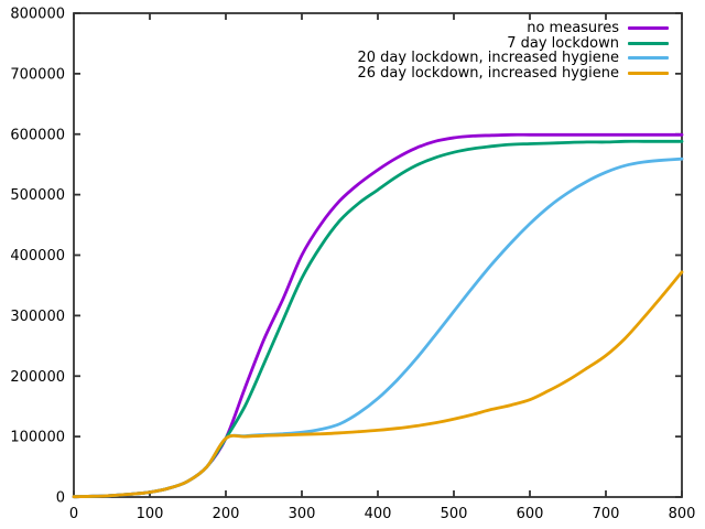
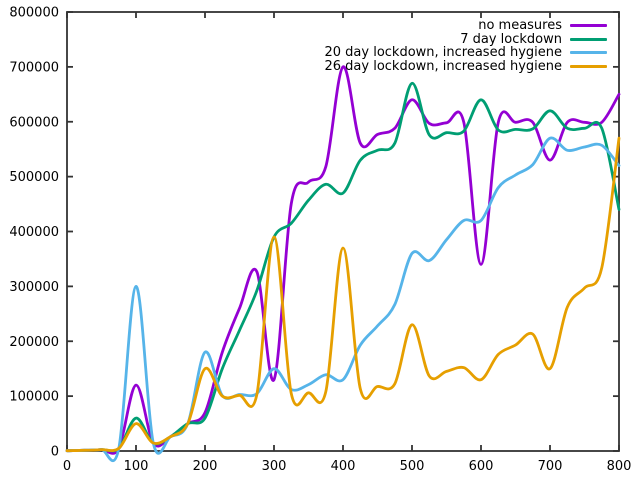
no measures/100: 10000 -> 120000
7 day lockdown/100: 10000 -> 60000
20 day lockdown, increased hygiene/100: 10000 -> 300000
26 day lockdown, increased hygiene/100: 10000 -> 50000
no measures/200: 100000 -> 70000
7 day lockdown/200: 100000 -> 60000
20 day lockdown, increased hygiene/200: 100000 -> 180000
26 day lockdown, increased hygiene/200: 100000 -> 150000
no measures/300: 400000 -> 130000
7 day lockdown/300: 360000 -> 390000
20 day lockdown, increased hygiene/300: 110000 -> 150000
26 day lockdown, increased hygiene/300: 100000 -> 390000
no measures/400: 540000 -> 700000
7 day lockdown/400: 510000 -> 470000
20 day lockdown, increased hygiene/400: 160000 -> 130000
26 day lockdown, increased hygiene/400: 110000 -> 370000
no measures/500: 590000 -> 640000
7 day lockdown/500: 570000 -> 670000
20 day lockdown, increased hygiene/500: 310000 -> 360000
26 day lockdown, increased hygiene/500: 130000 -> 230000
no measures/600: 600000 -> 340000
7 day lockdown/600: 580000 -> 640000
20 day lockdown, increased hygiene/600: 450000 -> 420000
26 day lockdown, increased hygiene/600: 160000 -> 130000
no measures/700: 600000 -> 530000
7 day lockdown/700: 590000 -> 620000
20 day lockdown, increased hygiene/700: 540000 -> 570000
26 day lockdown, increased hygiene/700: 230000 -> 150000
no measures/800: 600000 -> 650000
7 day lockdown/800: 590000 -> 440000
20 day lockdown, increased hygiene/800: 560000 -> 520000
26 day lockdown, increased hygiene/800: 370000 -> 570000
